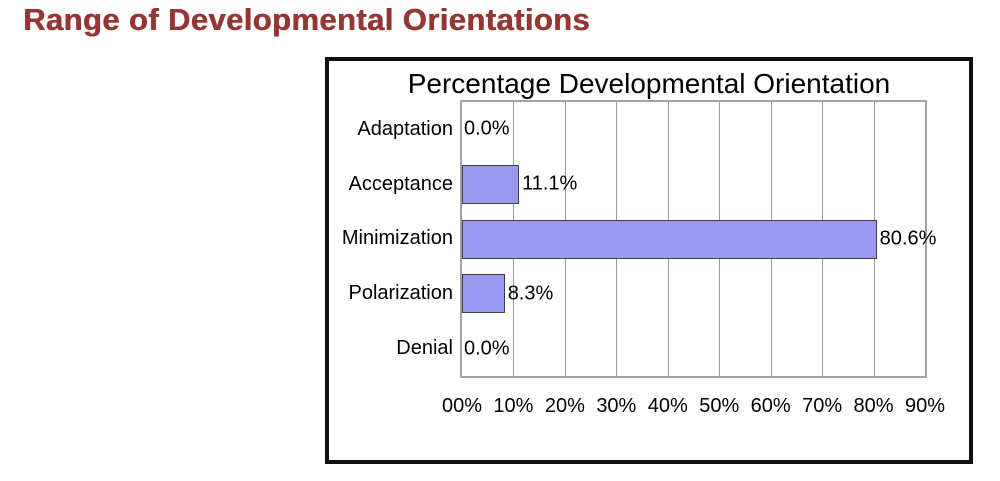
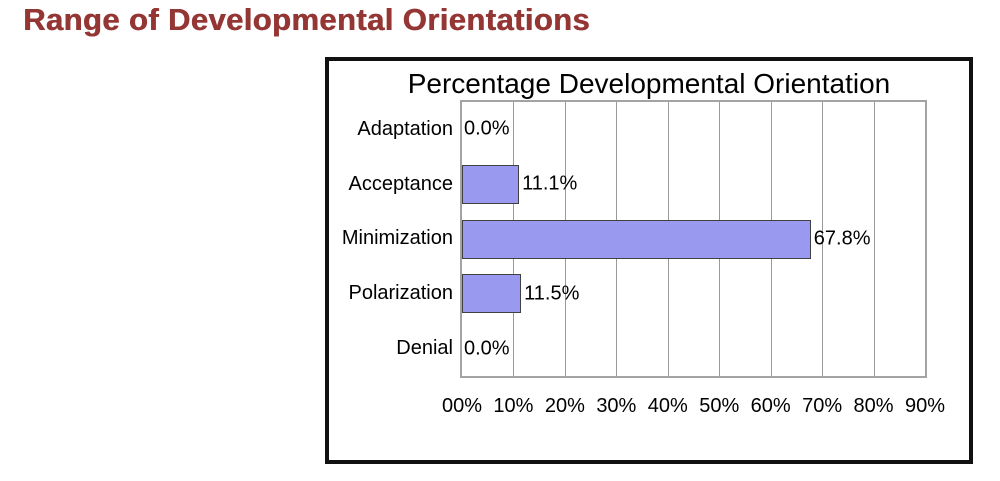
Minimization: 80.6% -> 67.8%
Polarization: 8.3% -> 11.5%
